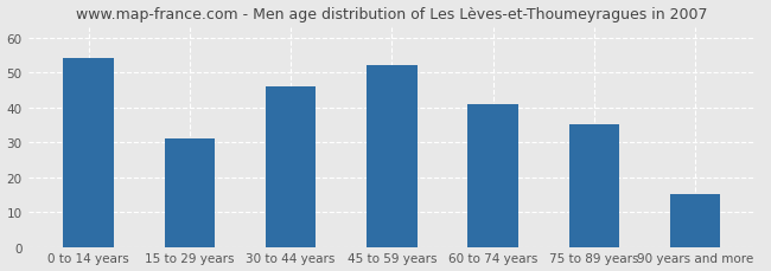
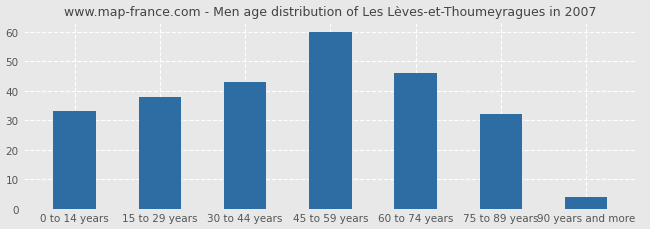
0 to 14 years: 54 -> 33
15 to 29 years: 31 -> 38
30 to 44 years: 46 -> 43
45 to 59 years: 52 -> 60
60 to 74 years: 41 -> 46
75 to 89 years: 35 -> 32
90 years and more: 15 -> 4
